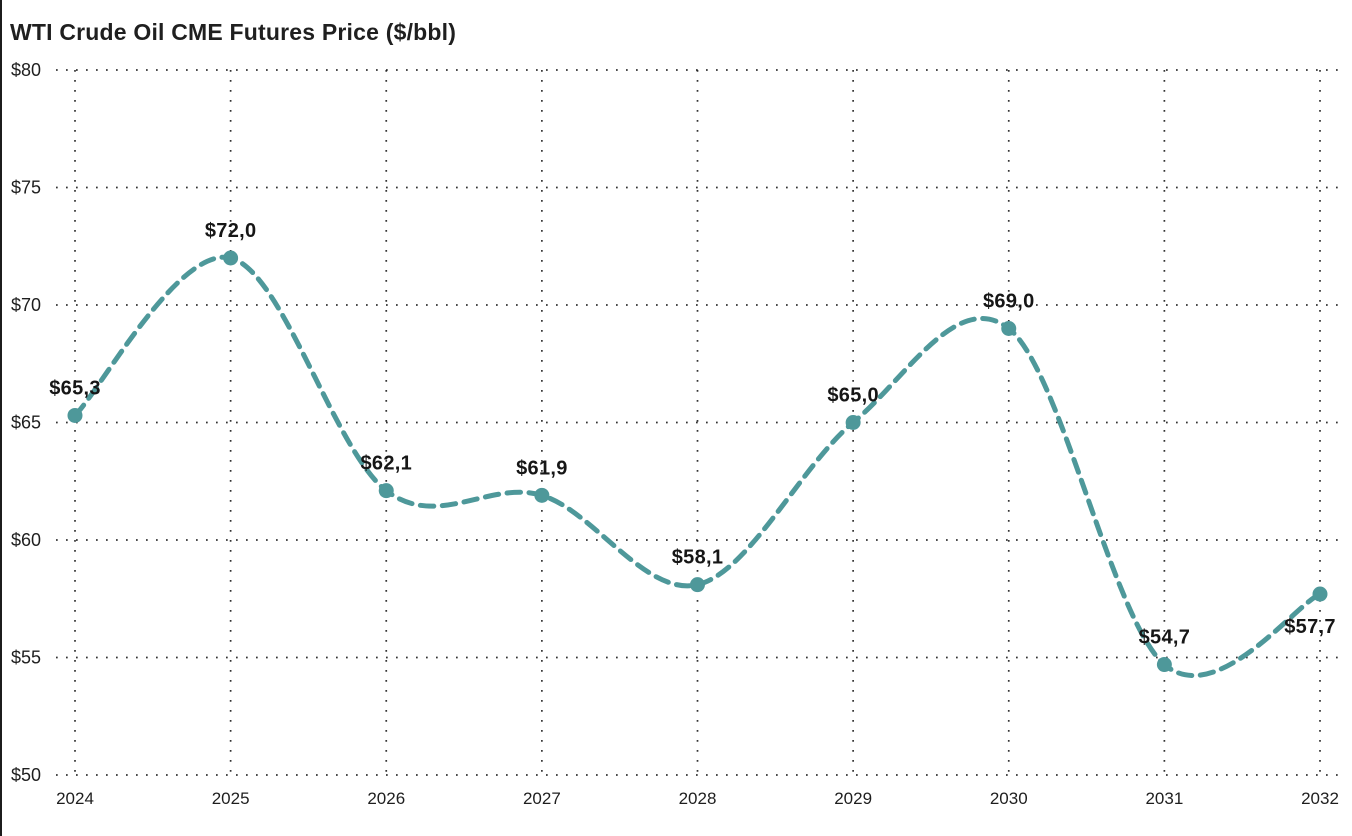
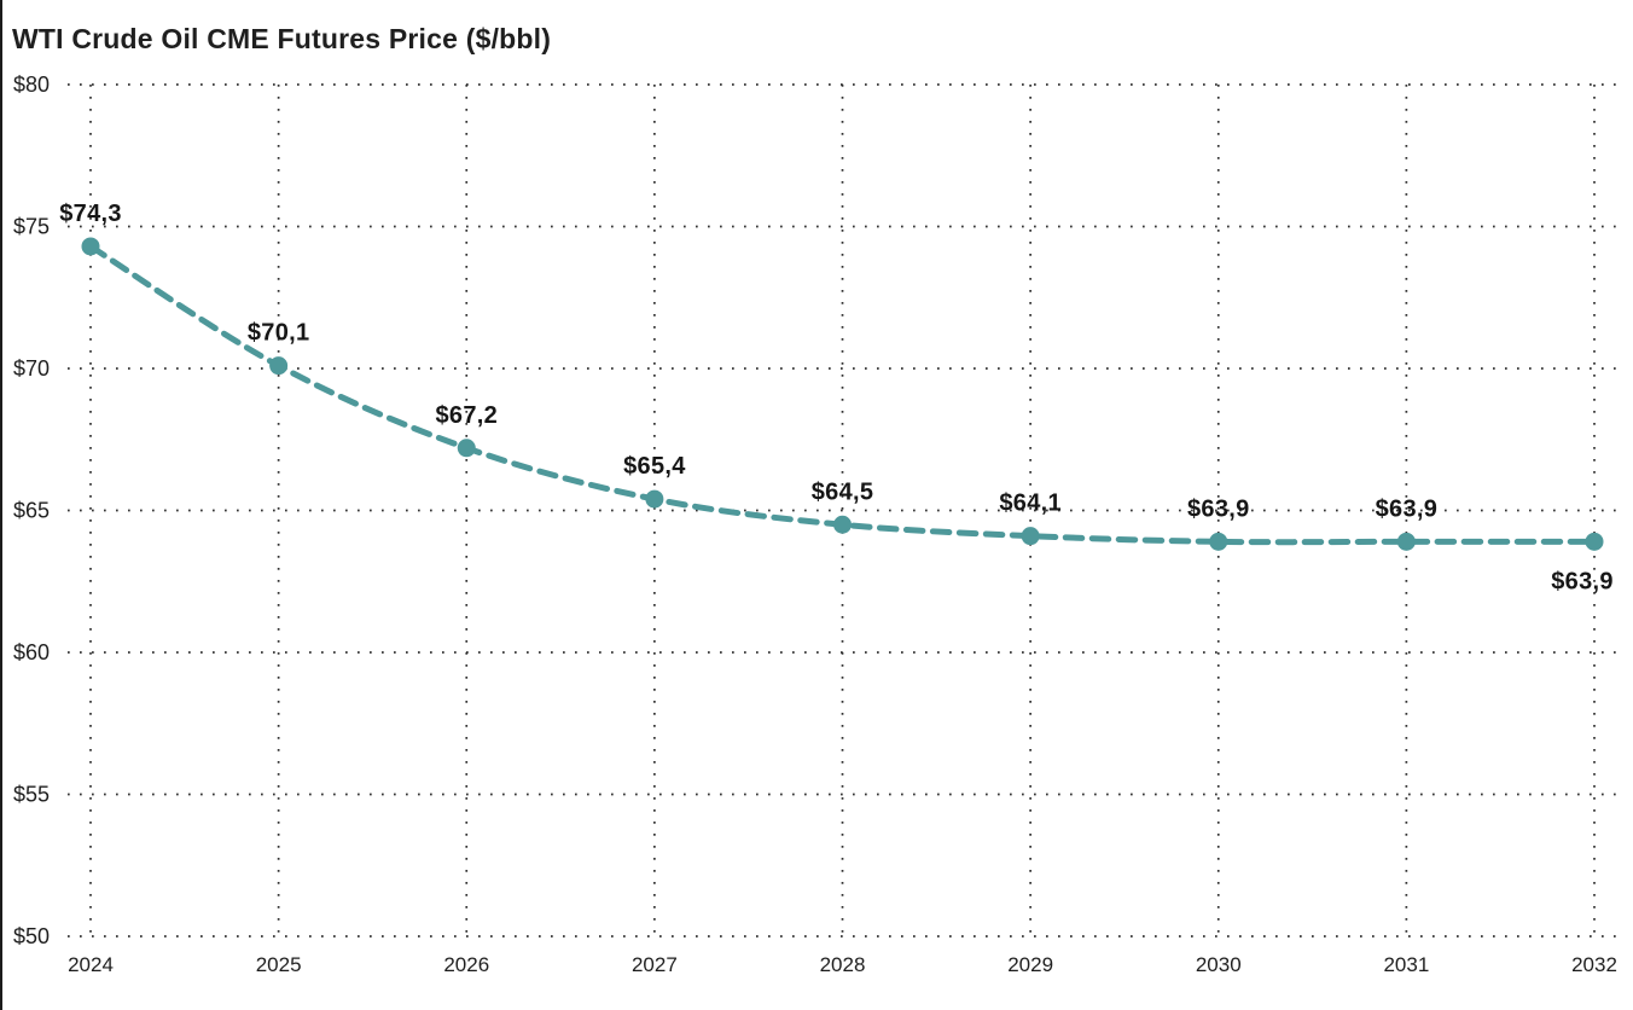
2024: $65,3 -> $74,3
2025: $72,0 -> $70,1
2026: $62,1 -> $67,2
2027: $61,9 -> $65,4
2028: $58,1 -> $64,5
2029: $65,0 -> $64,1
2030: $69,0 -> $63,9
2031: $54,7 -> $63,9
2032: $57,7 -> $63,9
